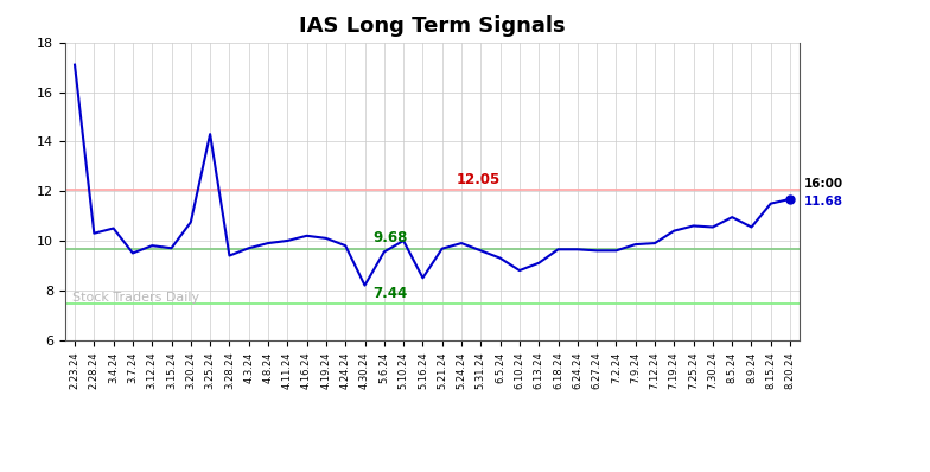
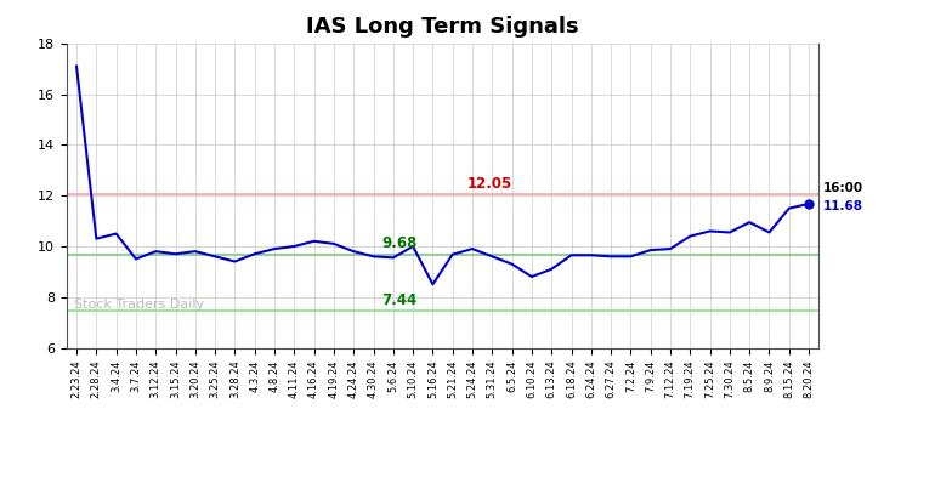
3.20.24: 10.75 -> 9.80
3.25.24: 14.30 -> 9.60
4.30.24: 8.20 -> 9.60
